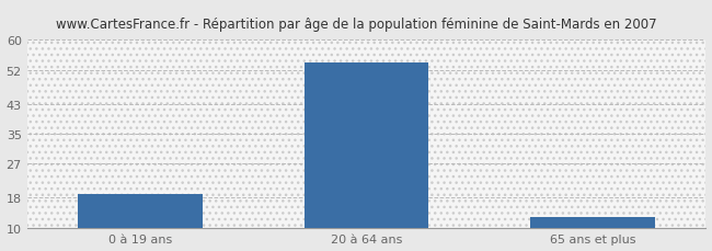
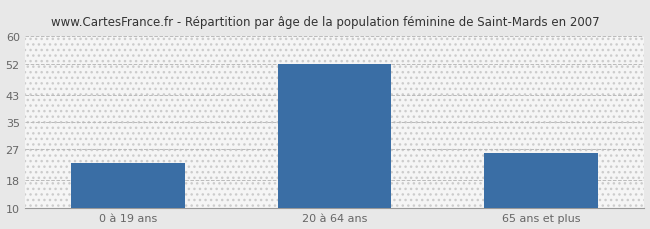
0 à 19 ans: 19 -> 23
20 à 64 ans: 54 -> 52
65 ans et plus: 13 -> 26
